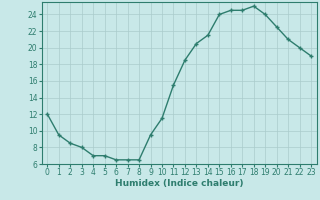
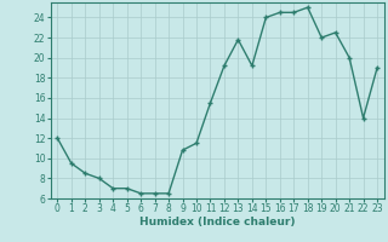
9: 9.5 -> 10.8
12: 18.5 -> 19.2
13: 20.5 -> 21.8
14: 21.5 -> 19.2
19: 24.0 -> 22.0
21: 21.0 -> 20.0
22: 20.0 -> 14.0
